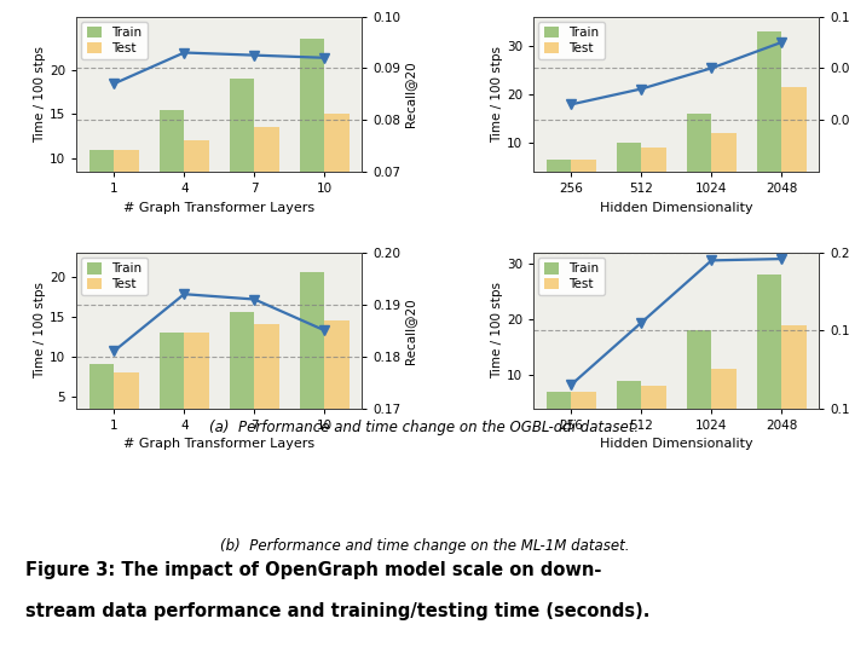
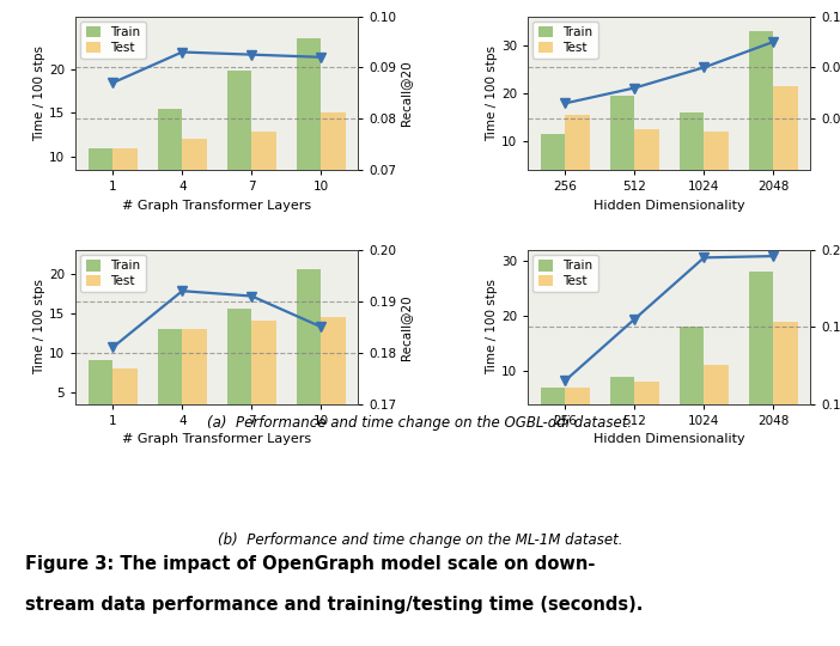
Train/7: 19.0 -> 19.8
Test/7: 13.5 -> 12.8
Train/256: 6.5 -> 11.5
Test/256: 6.5 -> 15.5
Train/512: 10.0 -> 19.5
Test/512: 9.0 -> 12.5
